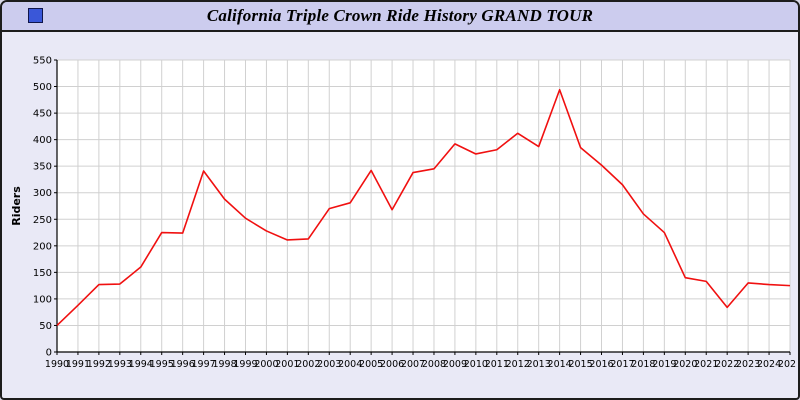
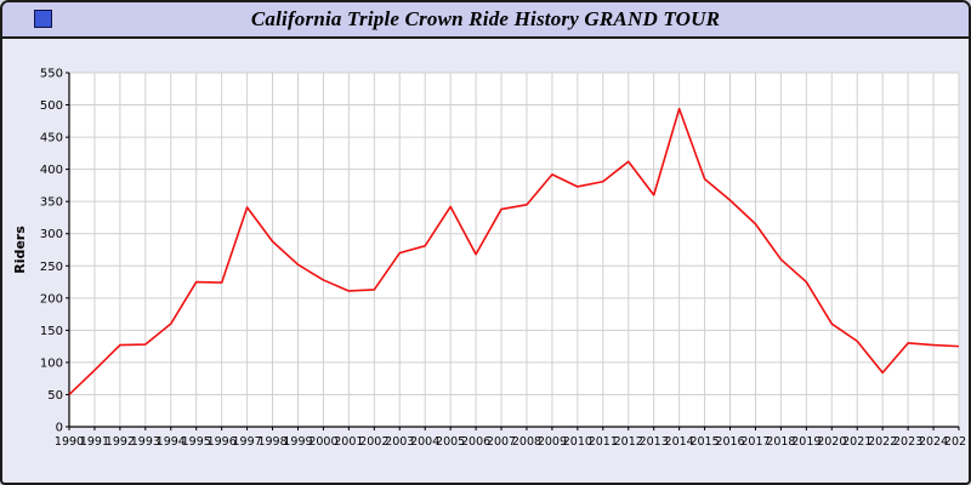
2013: 390 -> 360
2020: 140 -> 160
